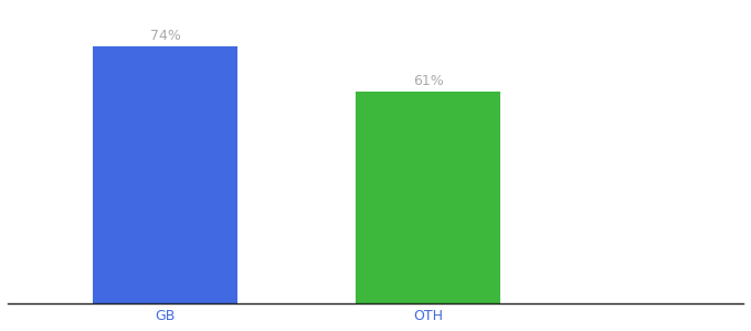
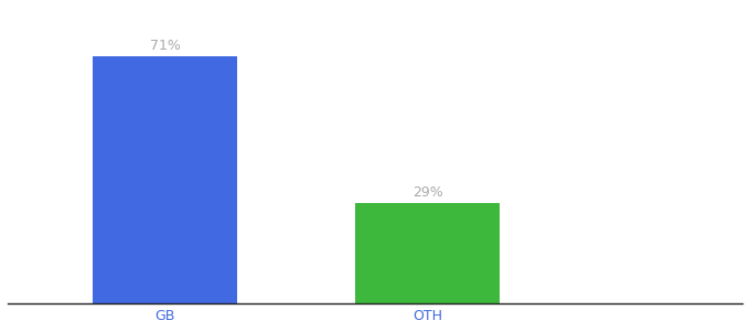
GB: 74% -> 71%
OTH: 61% -> 29%
